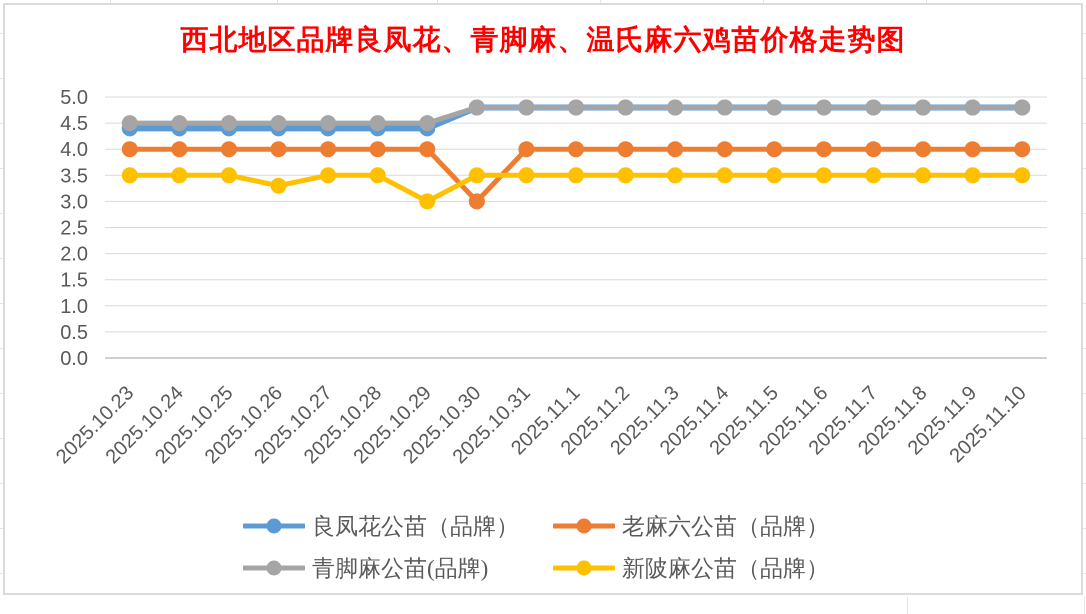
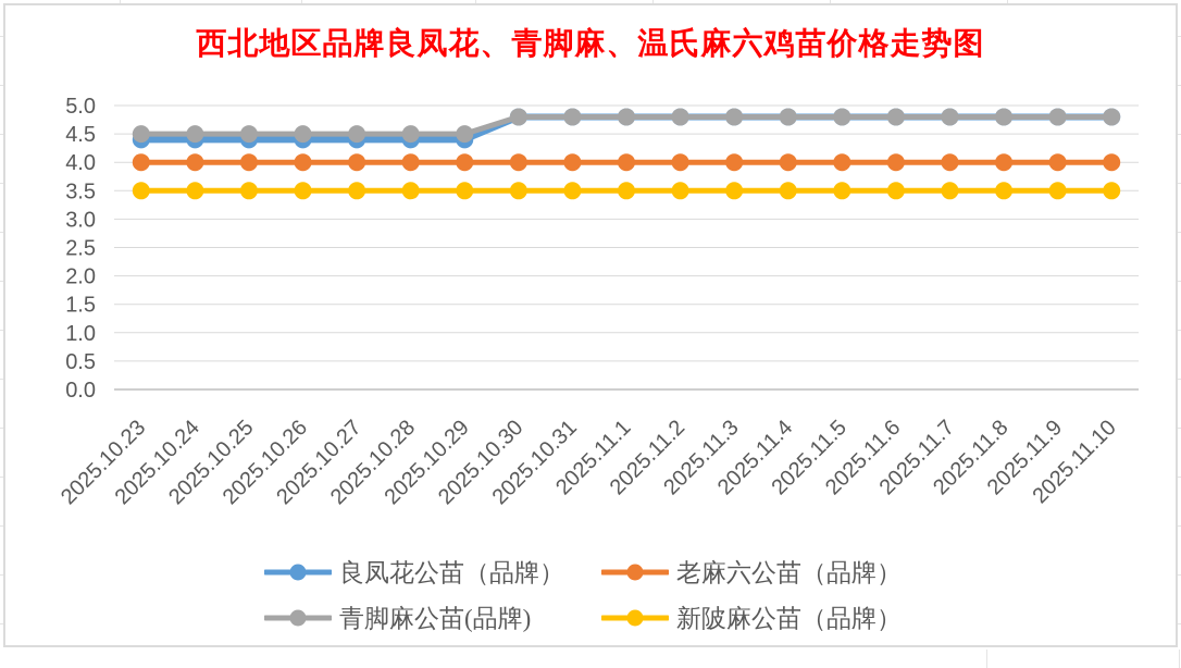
新陂麻公苗（品牌）/2025.10.26: 3.3 -> 3.5
新陂麻公苗（品牌）/2025.10.29: 3.0 -> 3.5
老麻六公苗（品牌）/2025.10.30: 3 -> 4
